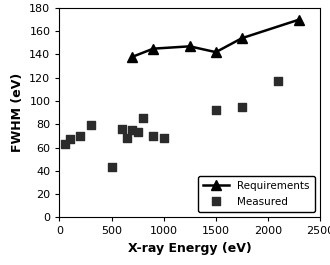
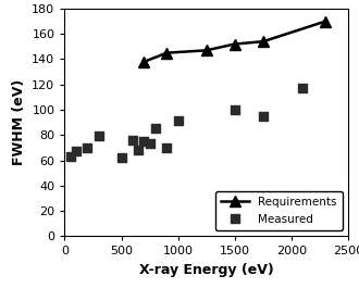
Measured/500: 43 -> 62
Measured/1000: 68 -> 91
Requirements/1500: 142 -> 152
Measured/1500: 92 -> 100
